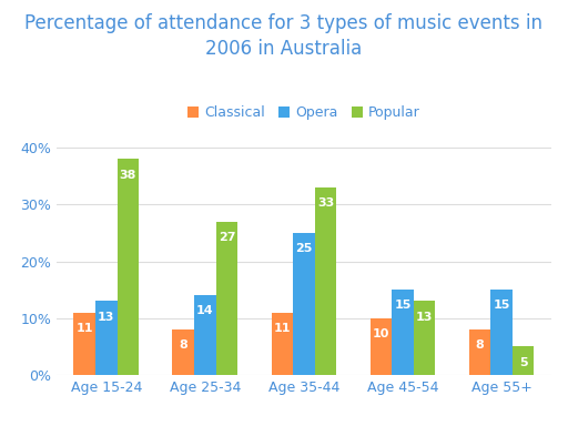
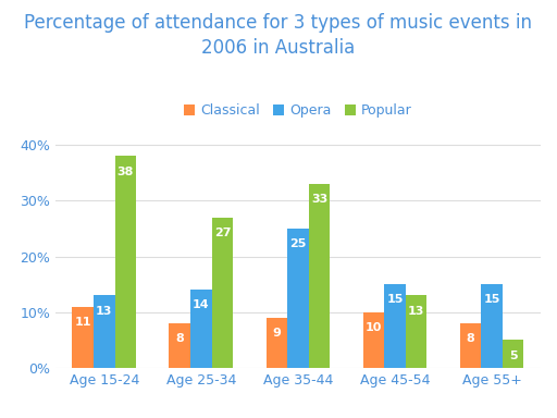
Classical/Age 35-44: 11 -> 9
